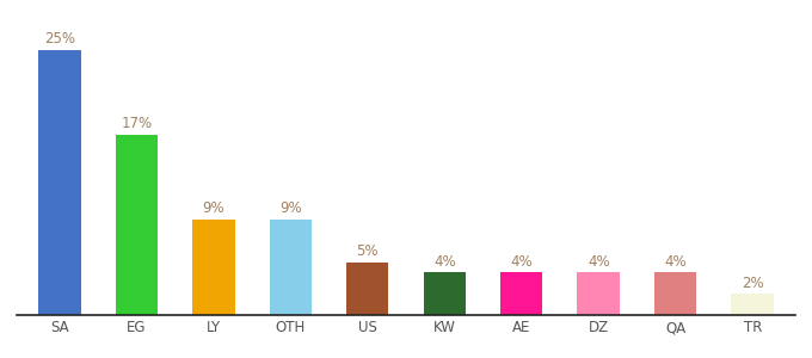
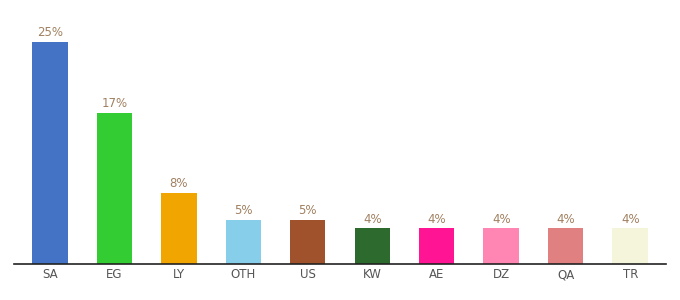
LY: 9% -> 8%
OTH: 9% -> 5%
TR: 2% -> 4%
